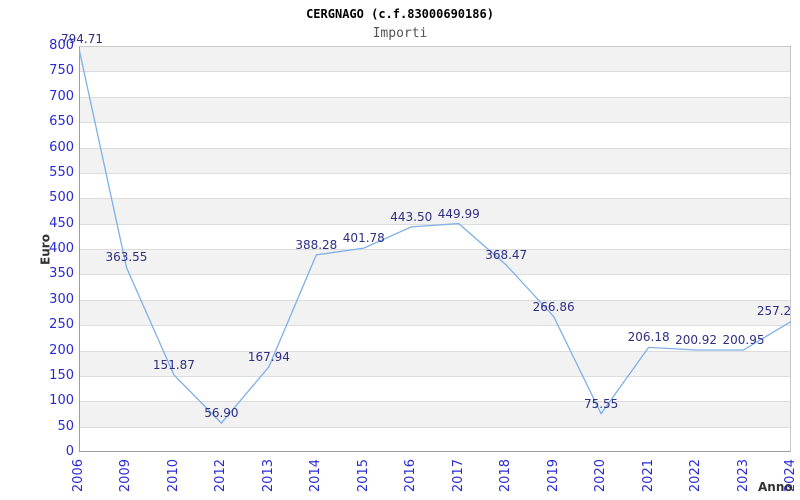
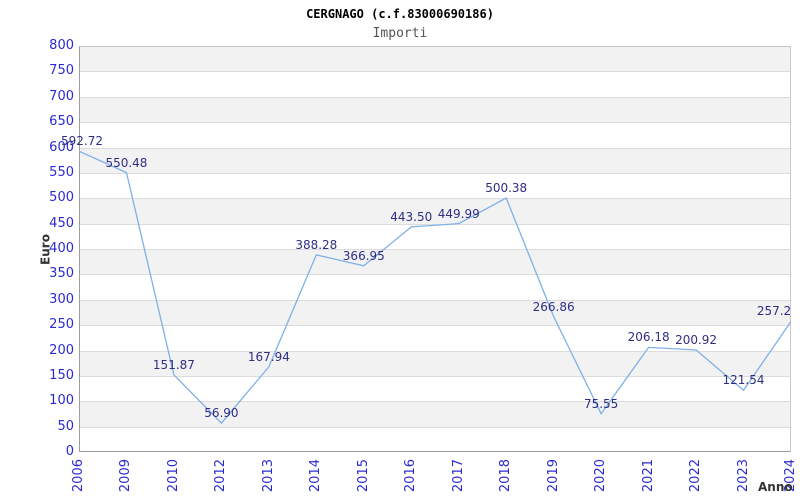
2006: 794.71 -> 592.72
2009: 363.55 -> 550.48
2015: 401.78 -> 366.95
2018: 368.47 -> 500.38
2023: 200.95 -> 121.54
